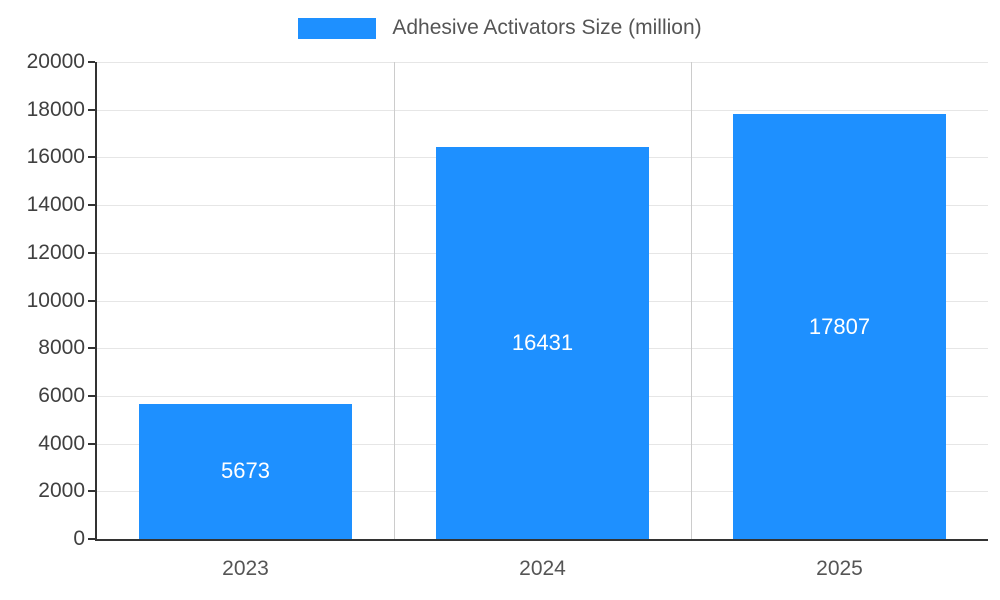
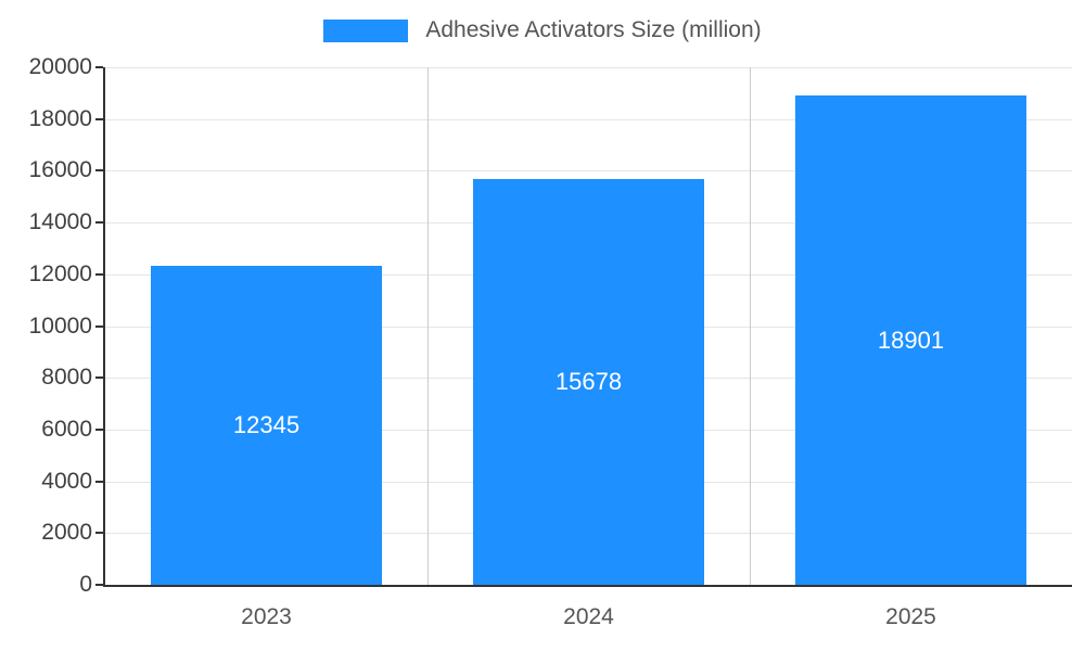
2023: 5673 -> 12345
2024: 16431 -> 15678
2025: 17807 -> 18901
